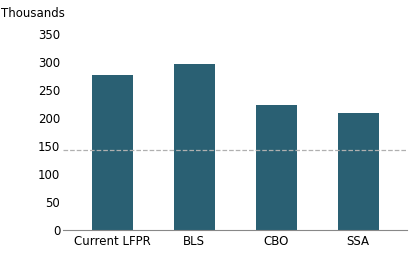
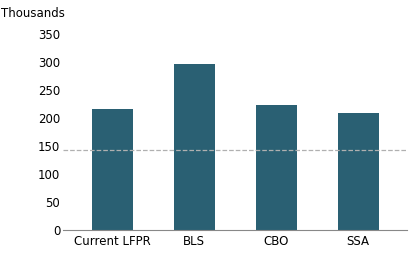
Current LFPR: 276 -> 215
